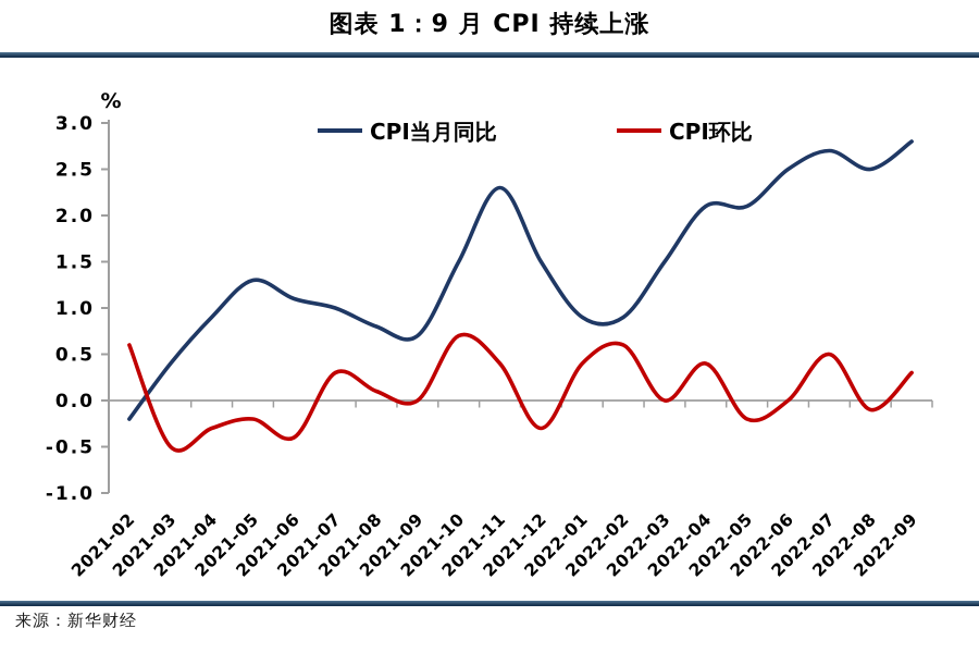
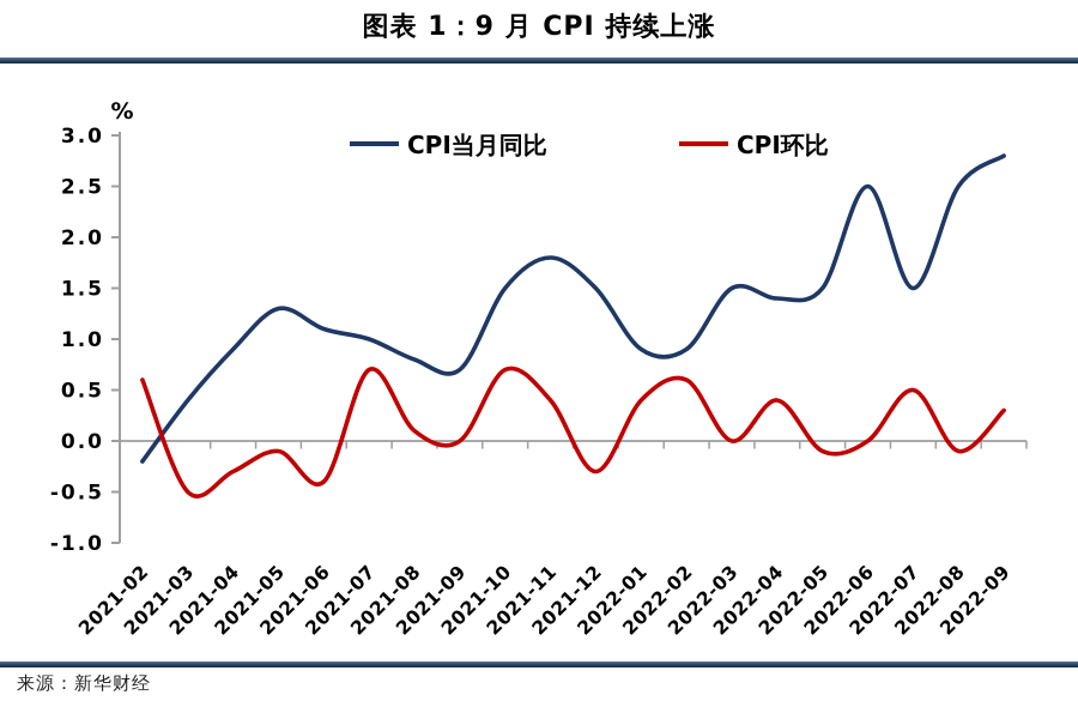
CPI环比/2021-05: -0.2 -> -0.1
CPI环比/2021-07: 0.3 -> 0.7
CPI当月同比/2021-11: 2.3 -> 1.8
CPI当月同比/2022-04: 2.1 -> 1.4
CPI当月同比/2022-05: 2.1 -> 1.5
CPI环比/2022-05: -0.2 -> -0.1
CPI当月同比/2022-07: 2.7 -> 1.5
